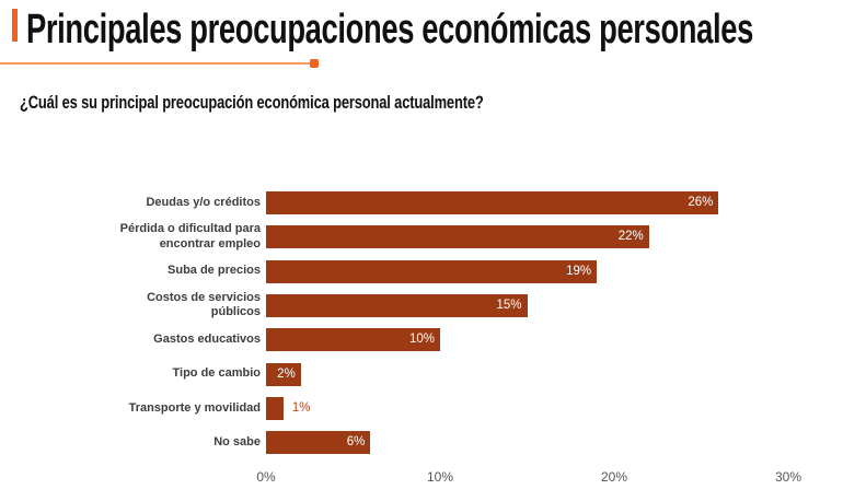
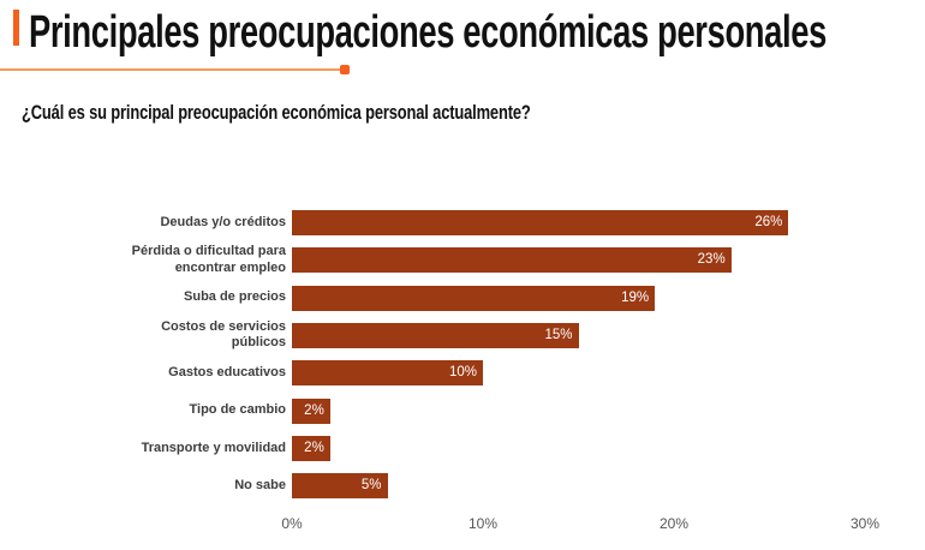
Pérdida o dificultad para encontrar empleo: 22% -> 23%
Transporte y movilidad: 1% -> 2%
No sabe: 6% -> 5%
